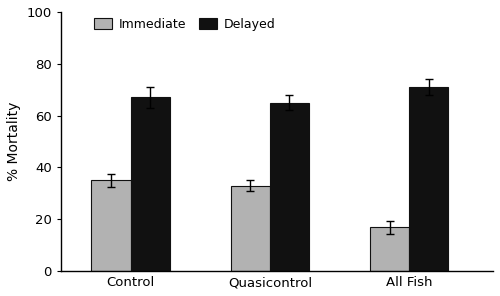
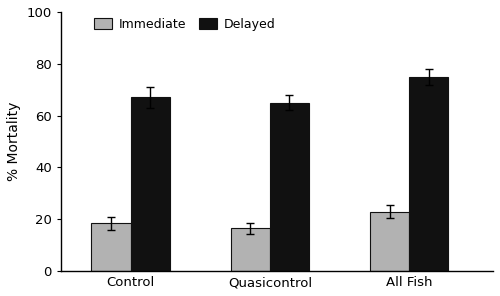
Immediate/Control: 35.0 -> 18.5
Immediate/Quasicontrol: 33.0 -> 16.5
Immediate/All Fish: 17.0 -> 23.0
Delayed/All Fish: 71 -> 75
